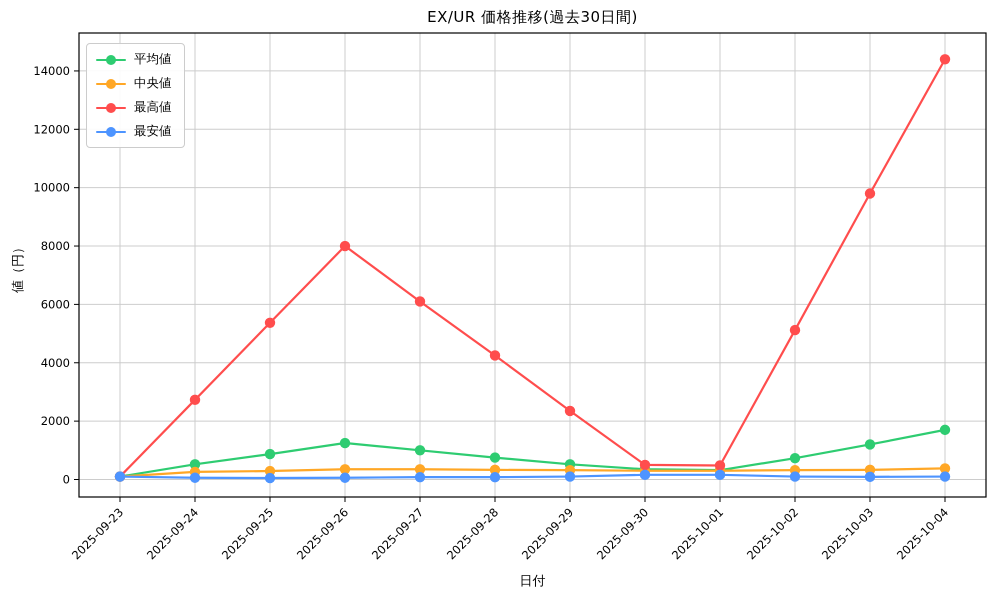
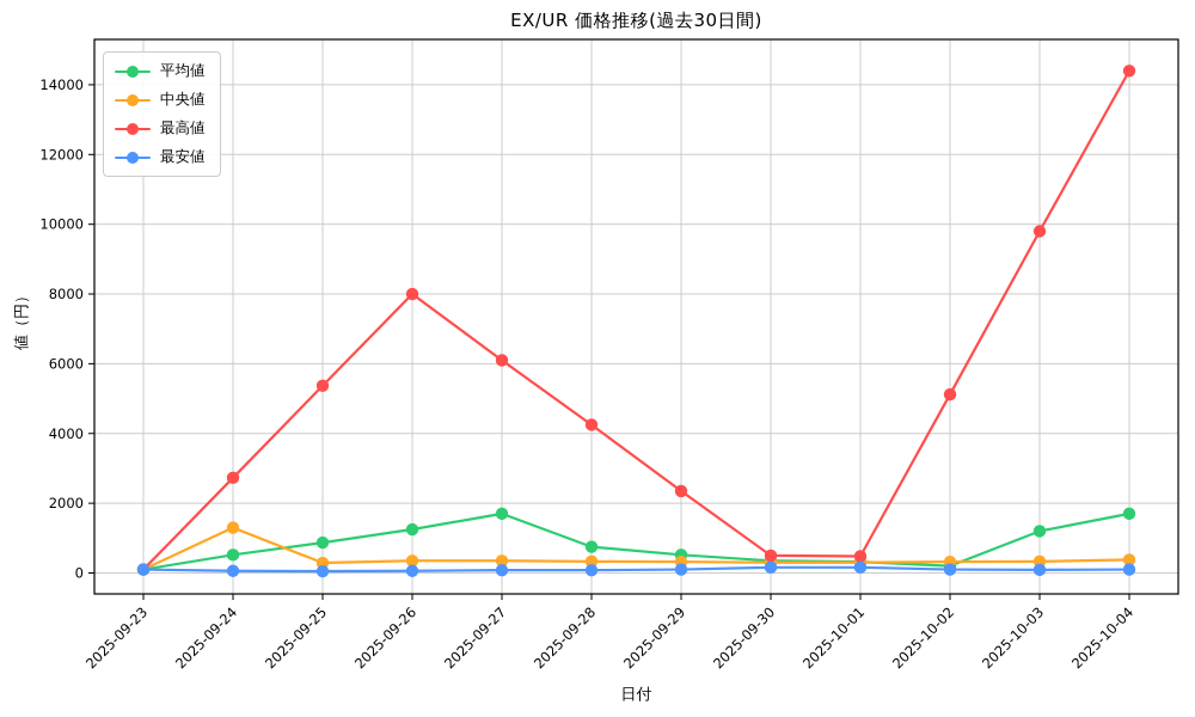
中央値/2025-09-24: 300 -> 1300
平均値/2025-09-27: 1000 -> 1700
平均値/2025-10-02: 700 -> 200
